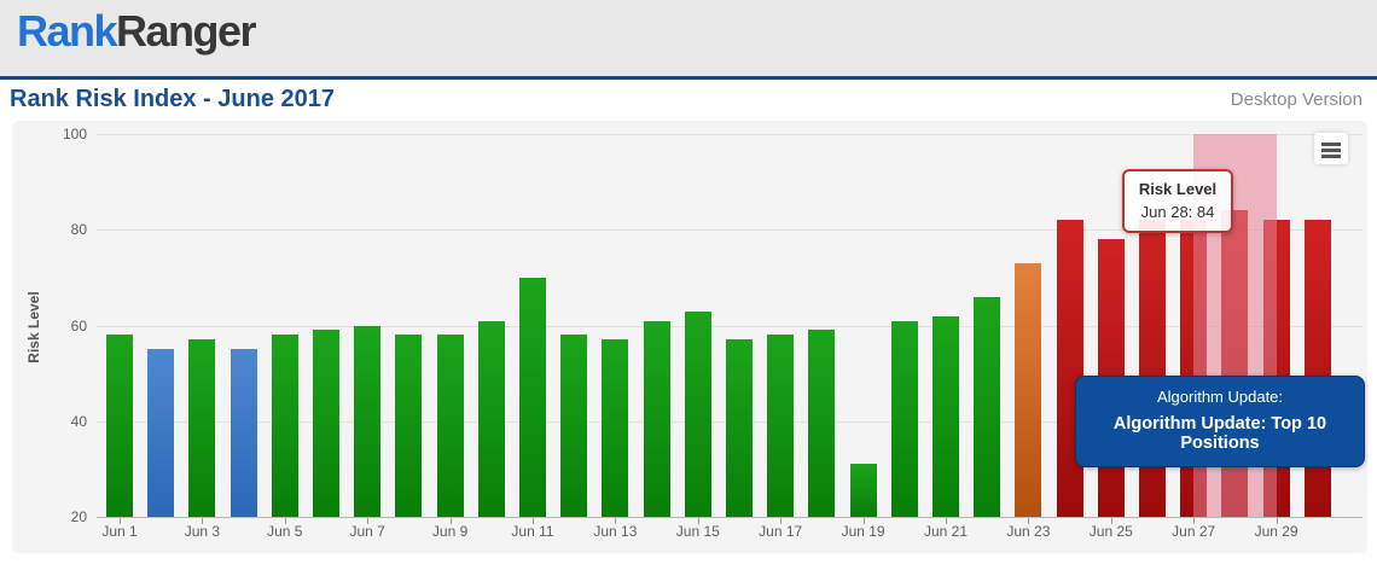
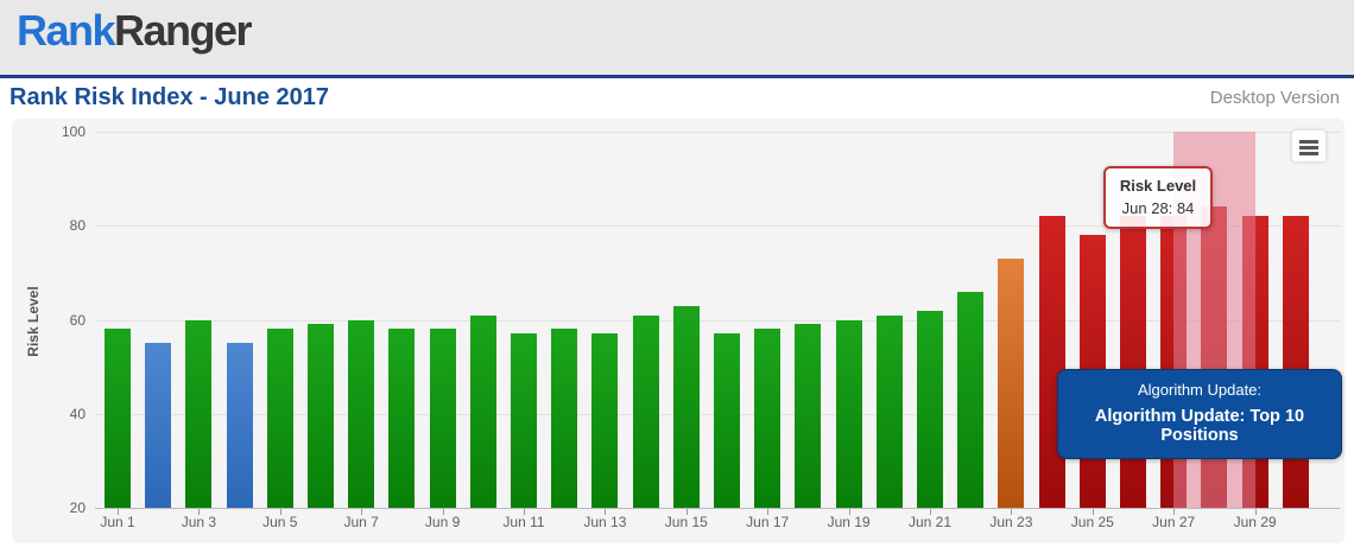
Jun 3: 57 -> 60
Jun 11: 70 -> 57
Jun 19: 31 -> 60
